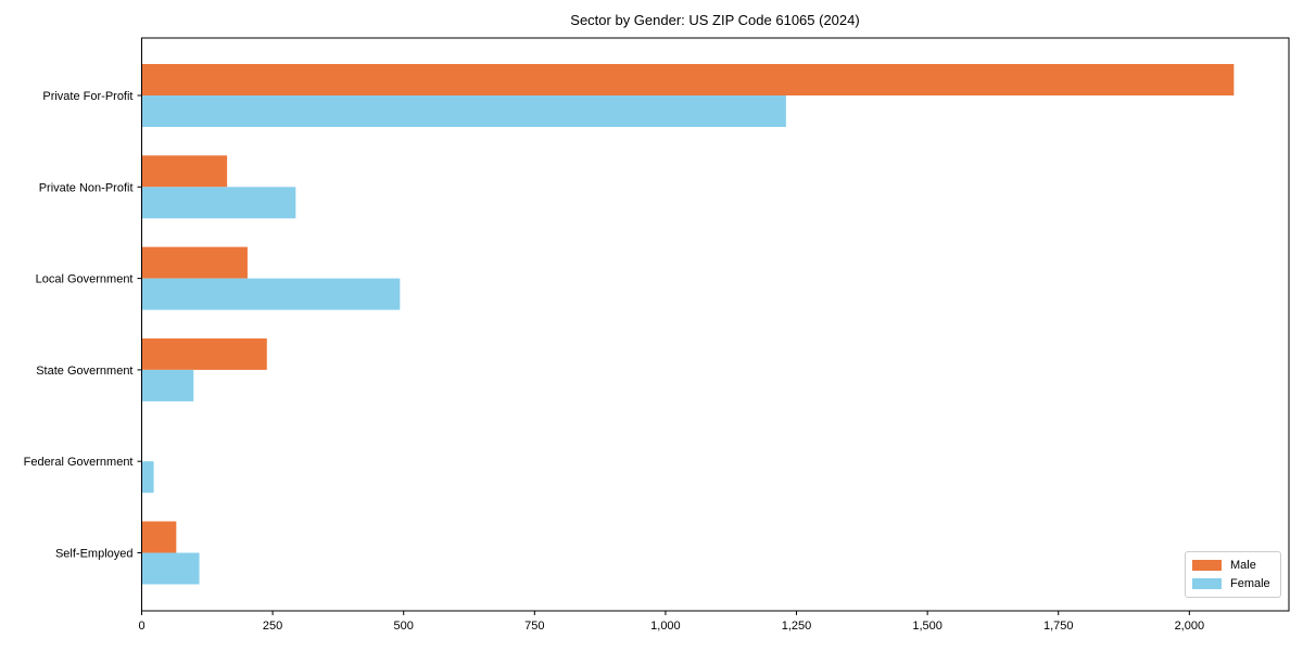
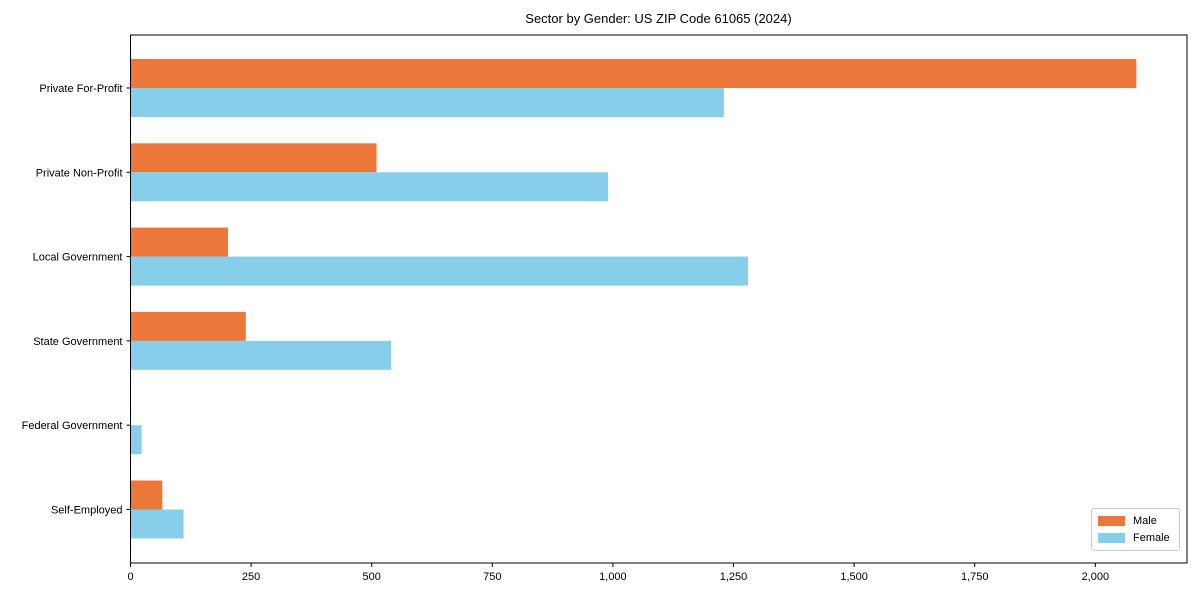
Male/Private Non-Profit: 160 -> 510
Female/Private Non-Profit: 290 -> 990
Female/Local Government: 490 -> 1280
Female/State Government: 100 -> 540
